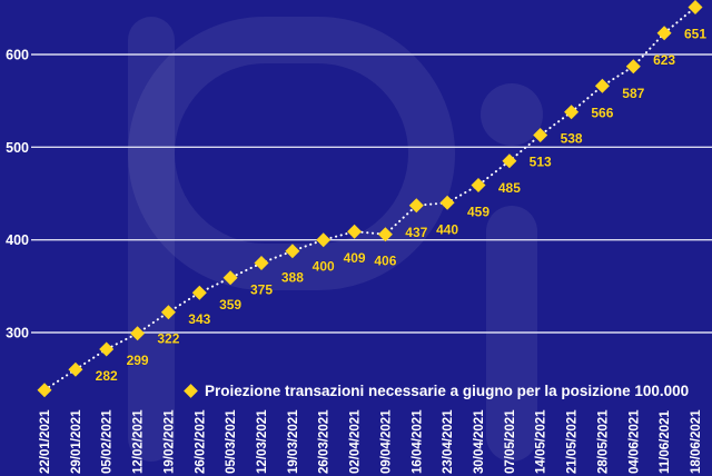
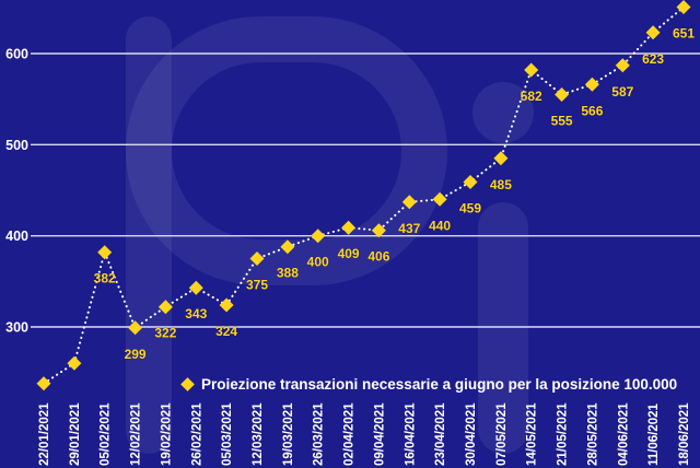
05/02/2021: 282 -> 382
05/03/2021: 359 -> 324
14/05/2021: 513 -> 582
21/05/2021: 538 -> 555
